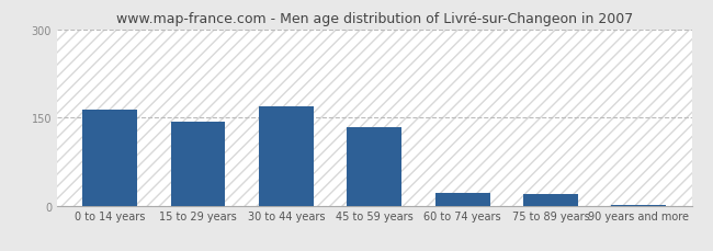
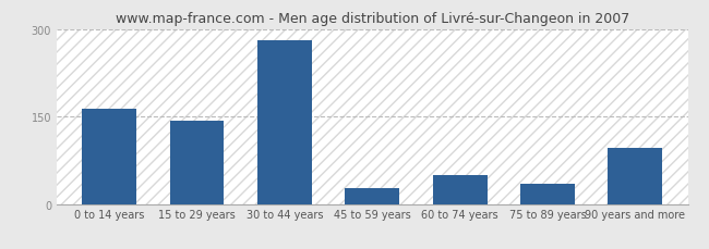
30 to 44 years: 168 -> 280
45 to 59 years: 133 -> 28
60 to 74 years: 22 -> 50
75 to 89 years: 19 -> 34
90 years and more: 2 -> 96
